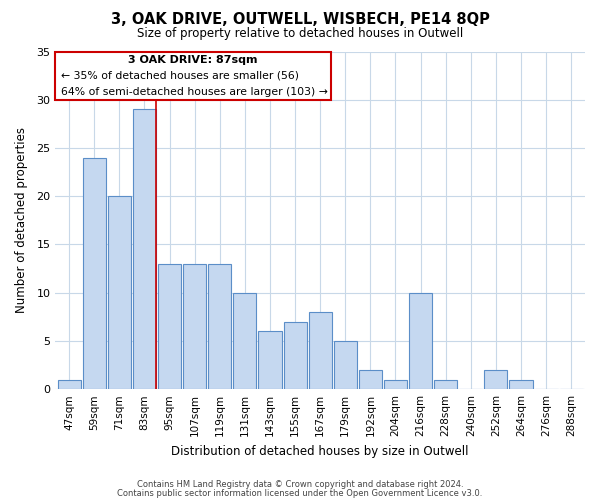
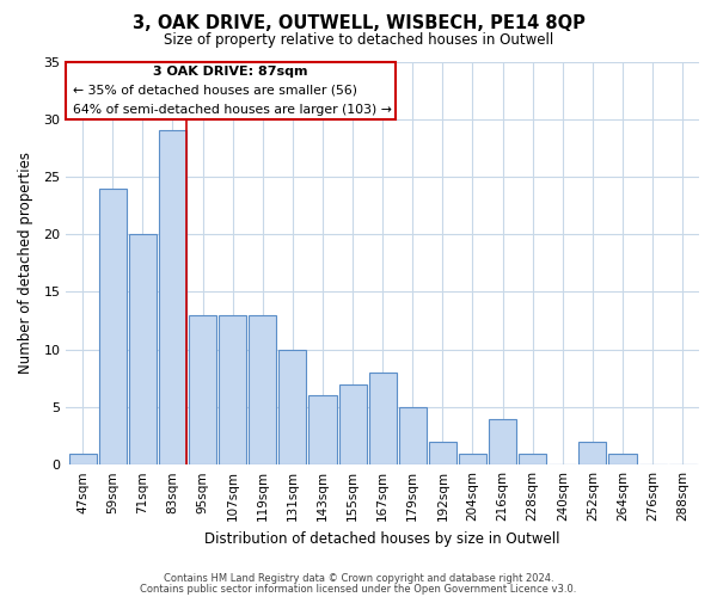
216sqm: 10 -> 4
